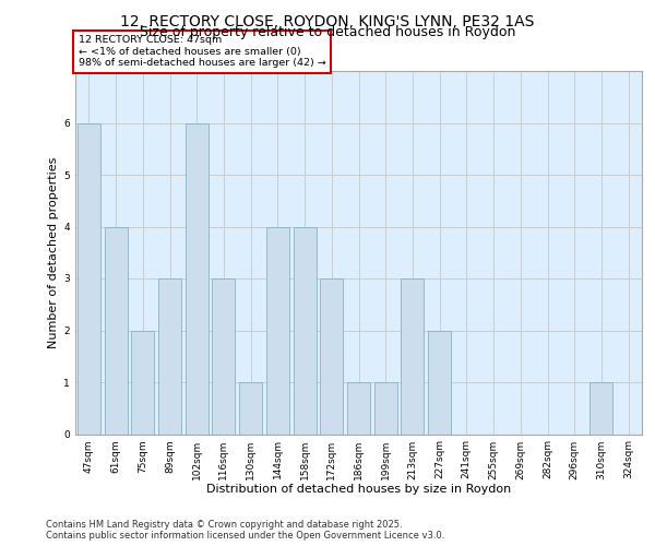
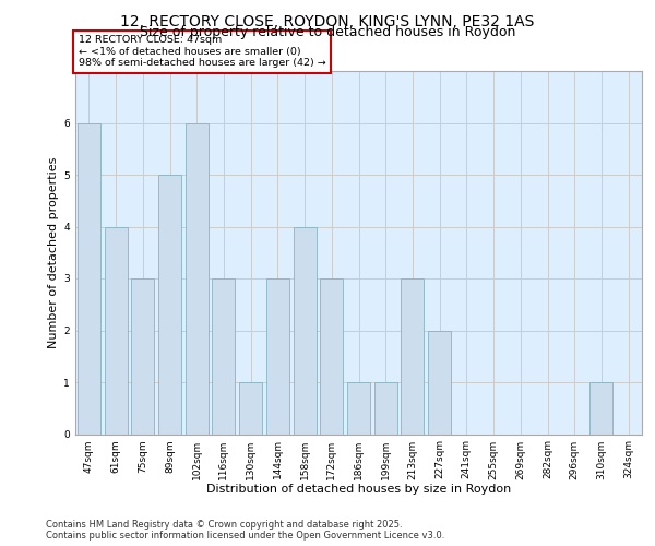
75sqm: 2 -> 3
89sqm: 3 -> 5
144sqm: 4 -> 3
